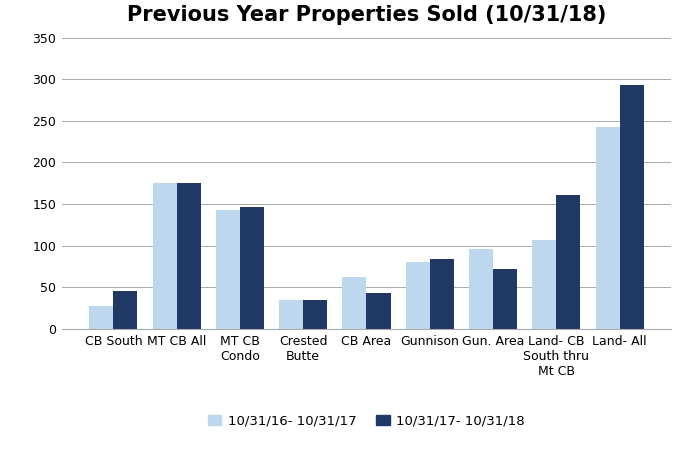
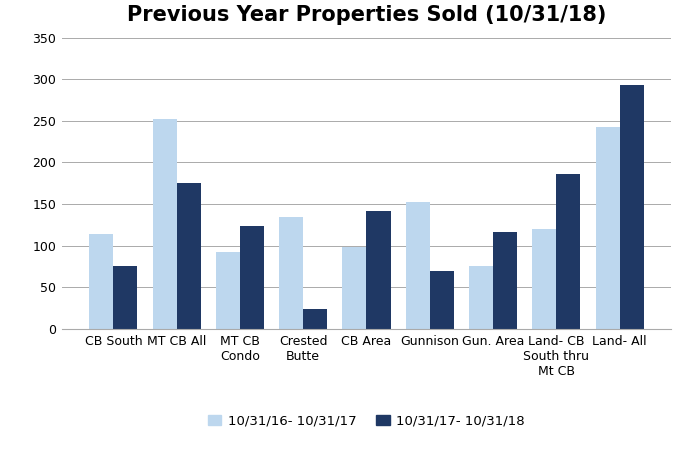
10/31/16- 10/31/17/CB South: 28 -> 114
10/31/17- 10/31/18/CB South: 46 -> 76
10/31/16- 10/31/17/MT CB All: 175 -> 252
10/31/16- 10/31/17/MT CB Condo: 143 -> 92
10/31/17- 10/31/18/MT CB Condo: 146 -> 124
10/31/16- 10/31/17/Crested Butte: 35 -> 134
10/31/17- 10/31/18/Crested Butte: 35 -> 24
10/31/16- 10/31/17/CB Area: 63 -> 98
10/31/17- 10/31/18/CB Area: 43 -> 142
10/31/16- 10/31/17/Gunnison: 80 -> 152
10/31/17- 10/31/18/Gunnison: 84 -> 70
10/31/16- 10/31/17/Gun. Area: 96 -> 76
10/31/17- 10/31/18/Gun. Area: 72 -> 116
10/31/16- 10/31/17/Land- CB South thru Mt CB: 107 -> 120
10/31/17- 10/31/18/Land- CB South thru Mt CB: 161 -> 186
